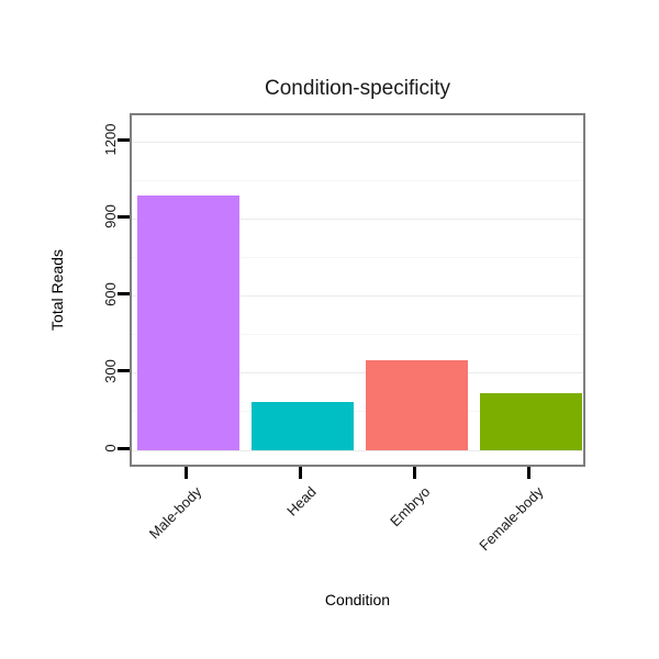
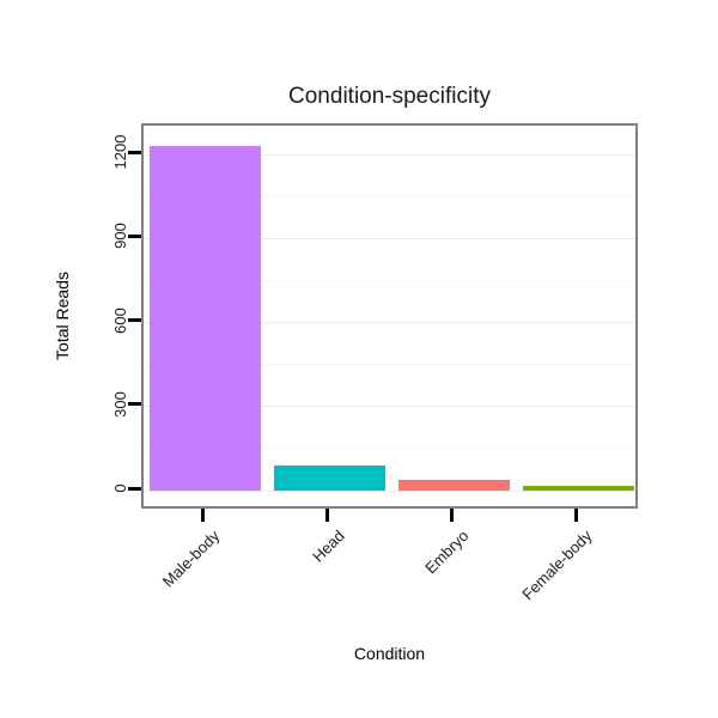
Male-body: 990 -> 1230
Head: 190 -> 90
Embryo: 350 -> 40
Female-body: 220 -> 20
